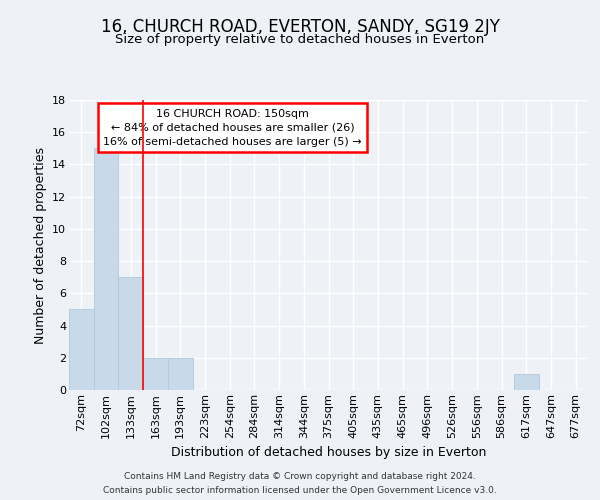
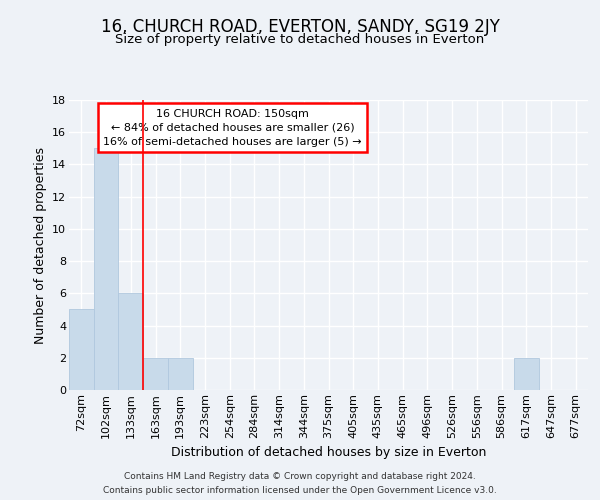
133sqm: 7 -> 6
617sqm: 1 -> 2
